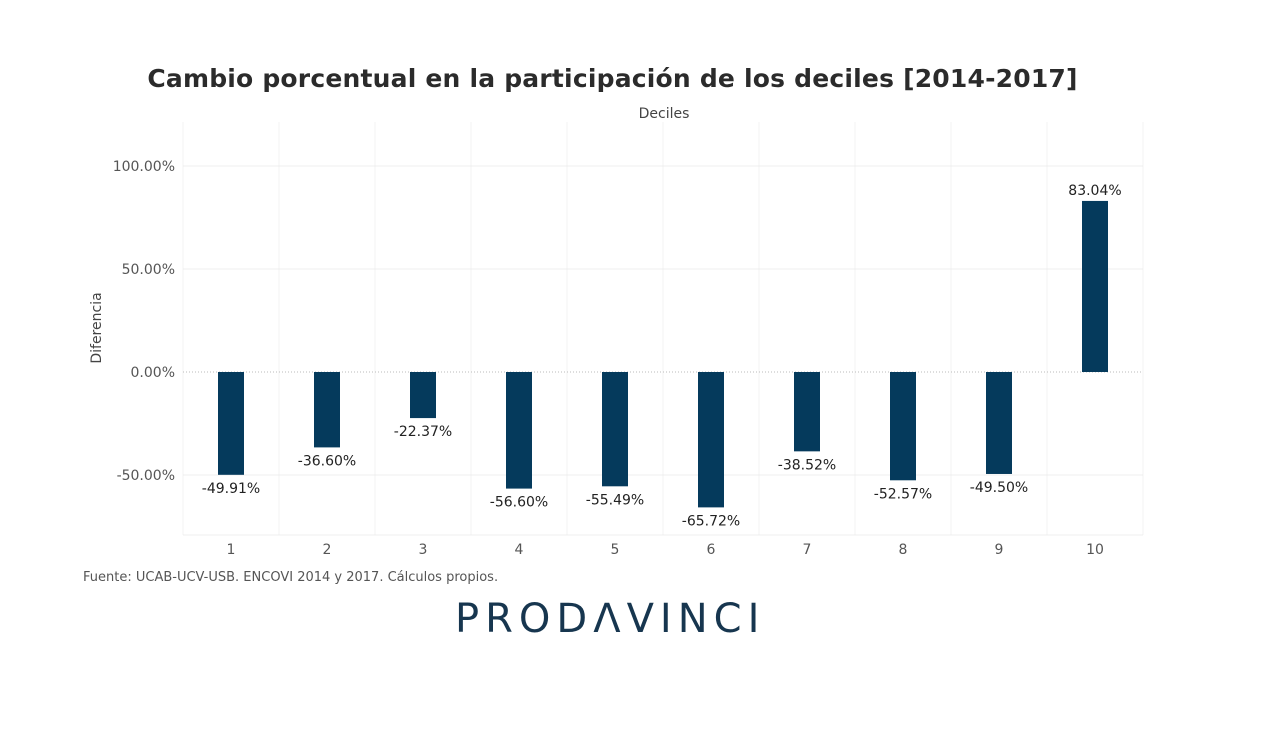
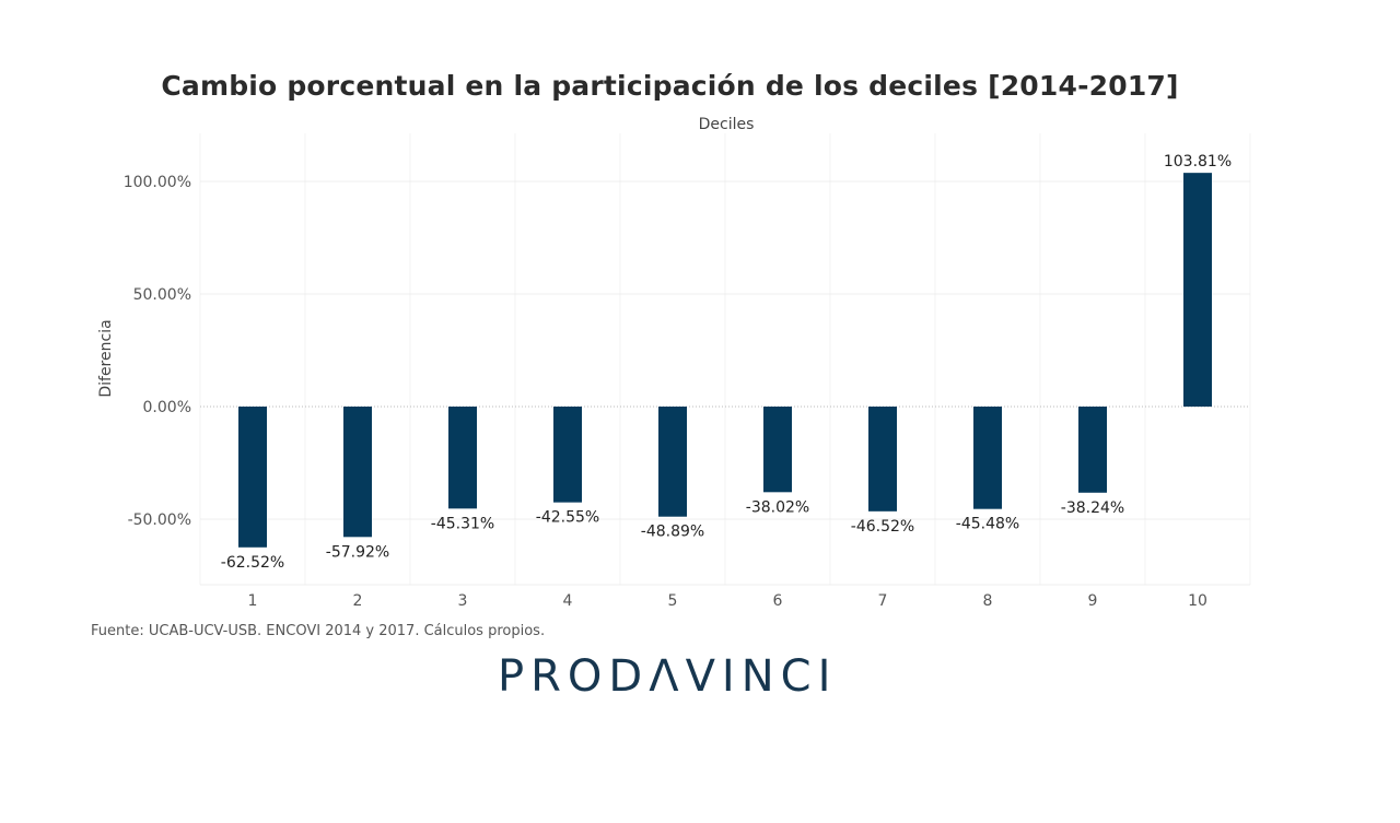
1: -49.91% -> -62.52%
2: -36.60% -> -57.92%
3: -22.37% -> -45.31%
4: -56.60% -> -42.55%
5: -55.49% -> -48.89%
6: -65.72% -> -38.02%
7: -38.52% -> -46.52%
8: -52.57% -> -45.48%
9: -49.50% -> -38.24%
10: 83.04% -> 103.81%
